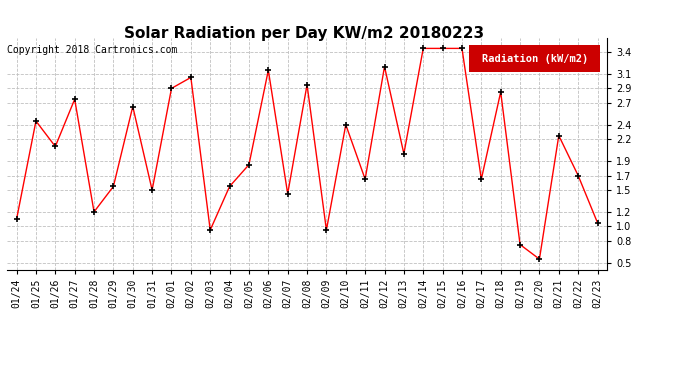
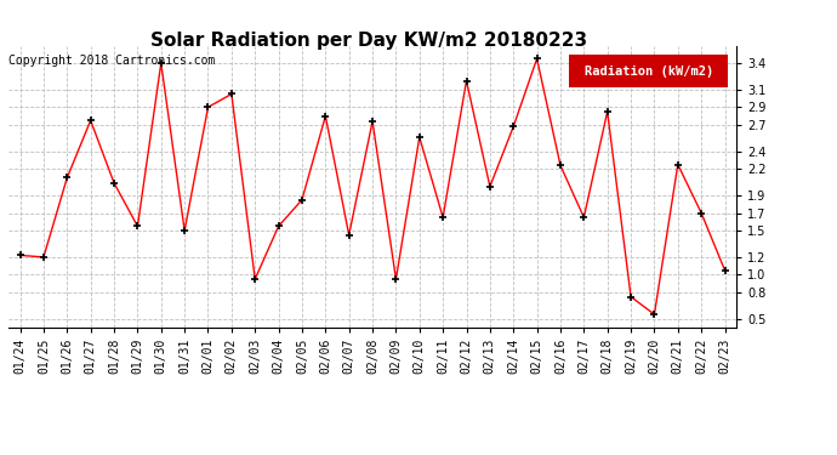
01/24: 1.10 -> 1.22
01/25: 2.45 -> 1.20
01/28: 1.20 -> 2.04
01/30: 2.65 -> 3.40
02/06: 3.15 -> 2.80
02/08: 2.95 -> 2.74
02/10: 2.40 -> 2.56
02/14: 3.45 -> 2.68
02/16: 3.45 -> 2.24
